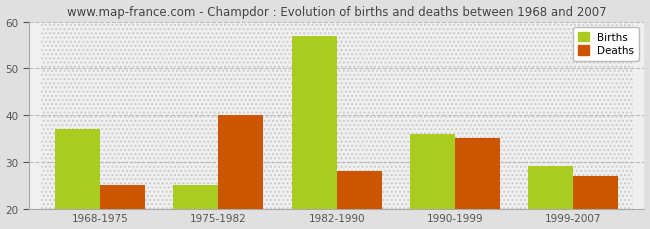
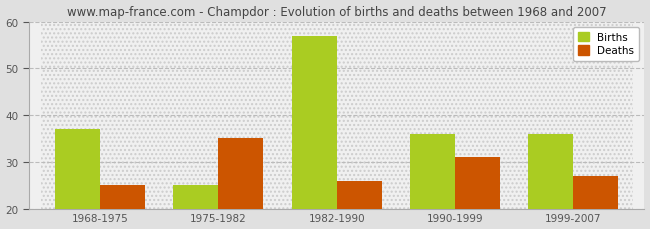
Deaths/1975-1982: 40 -> 35
Deaths/1982-1990: 28 -> 26
Deaths/1990-1999: 35 -> 31
Births/1999-2007: 29 -> 36
